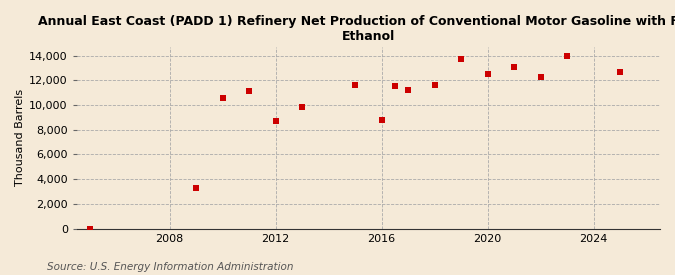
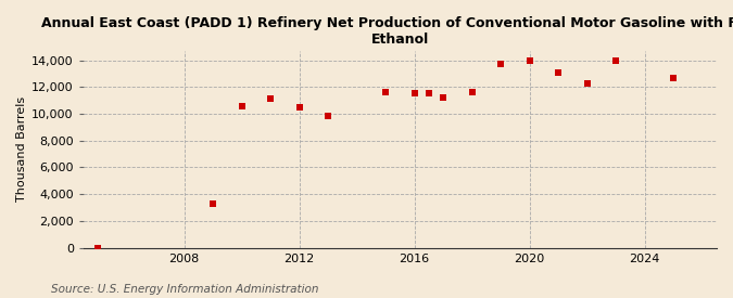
2012: 8,700 -> 10,500
2016: 8,800 -> 11,500
2020: 12,500 -> 14,000
